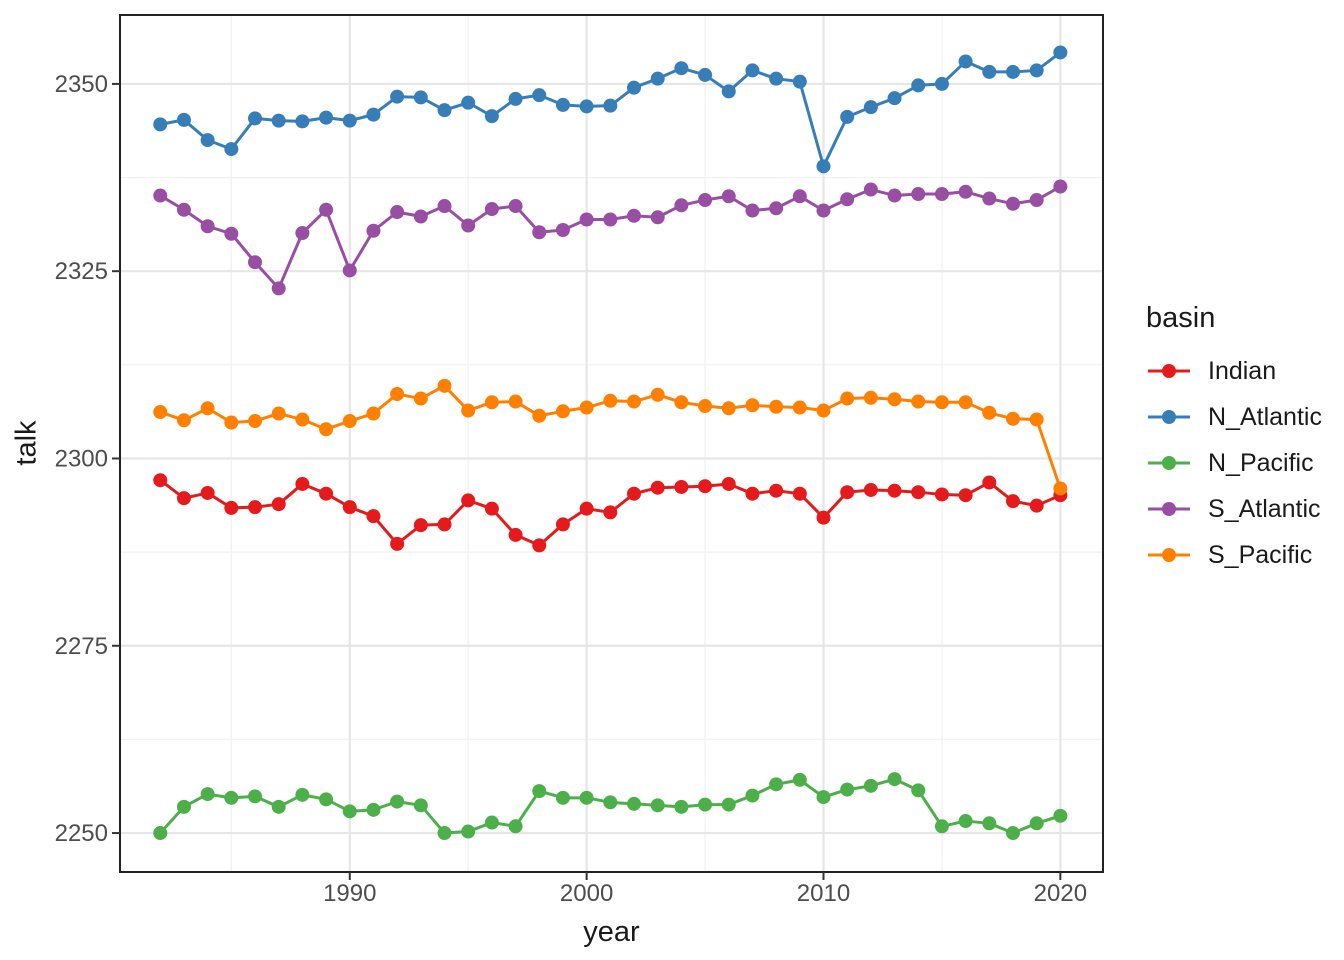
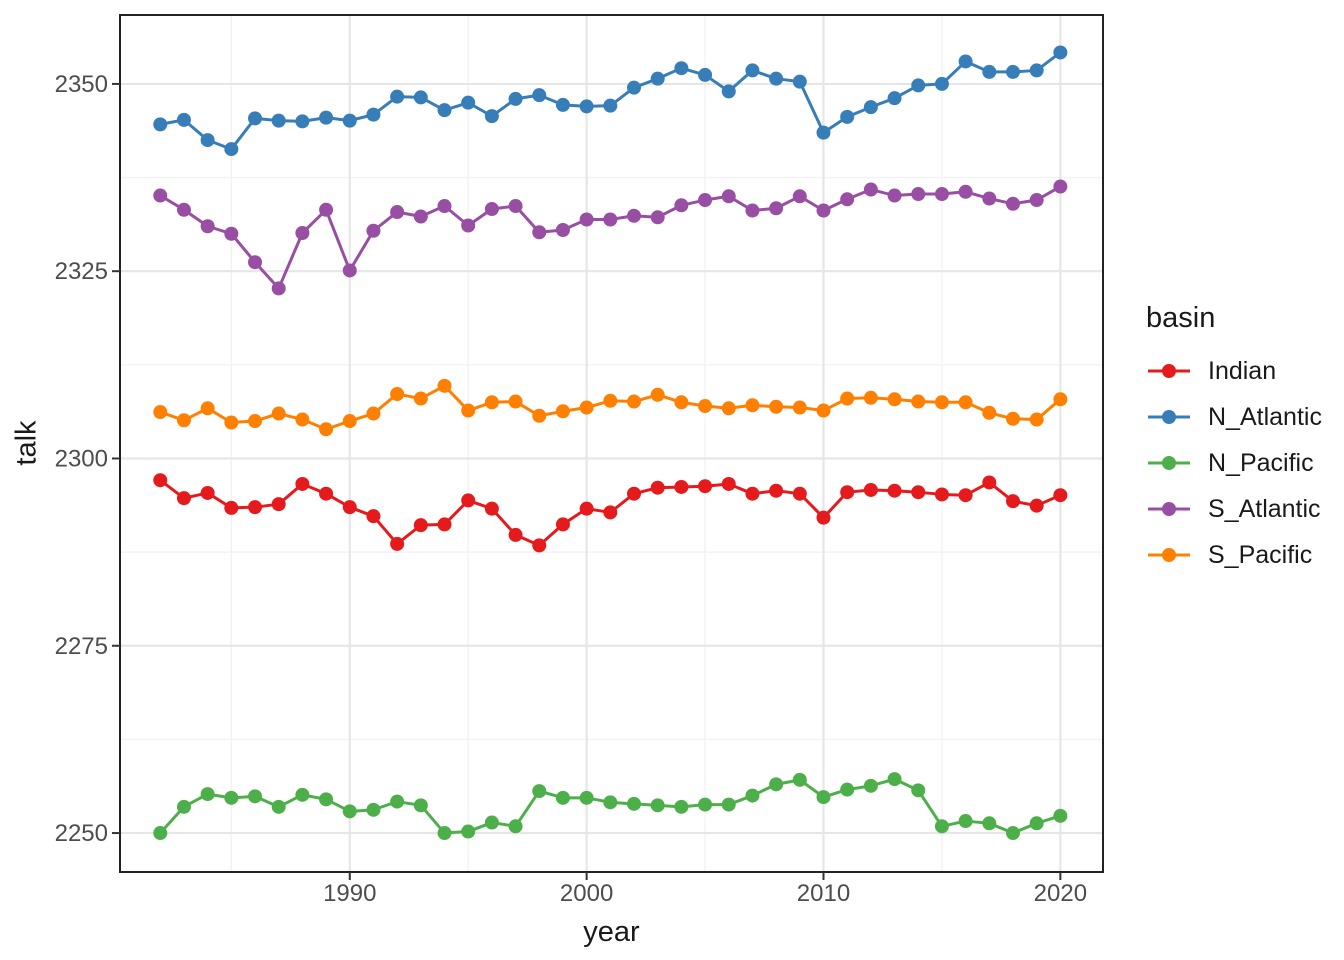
N_Atlantic/2010: 2339 -> 2344
S_Pacific/2020: 2296 -> 2308
